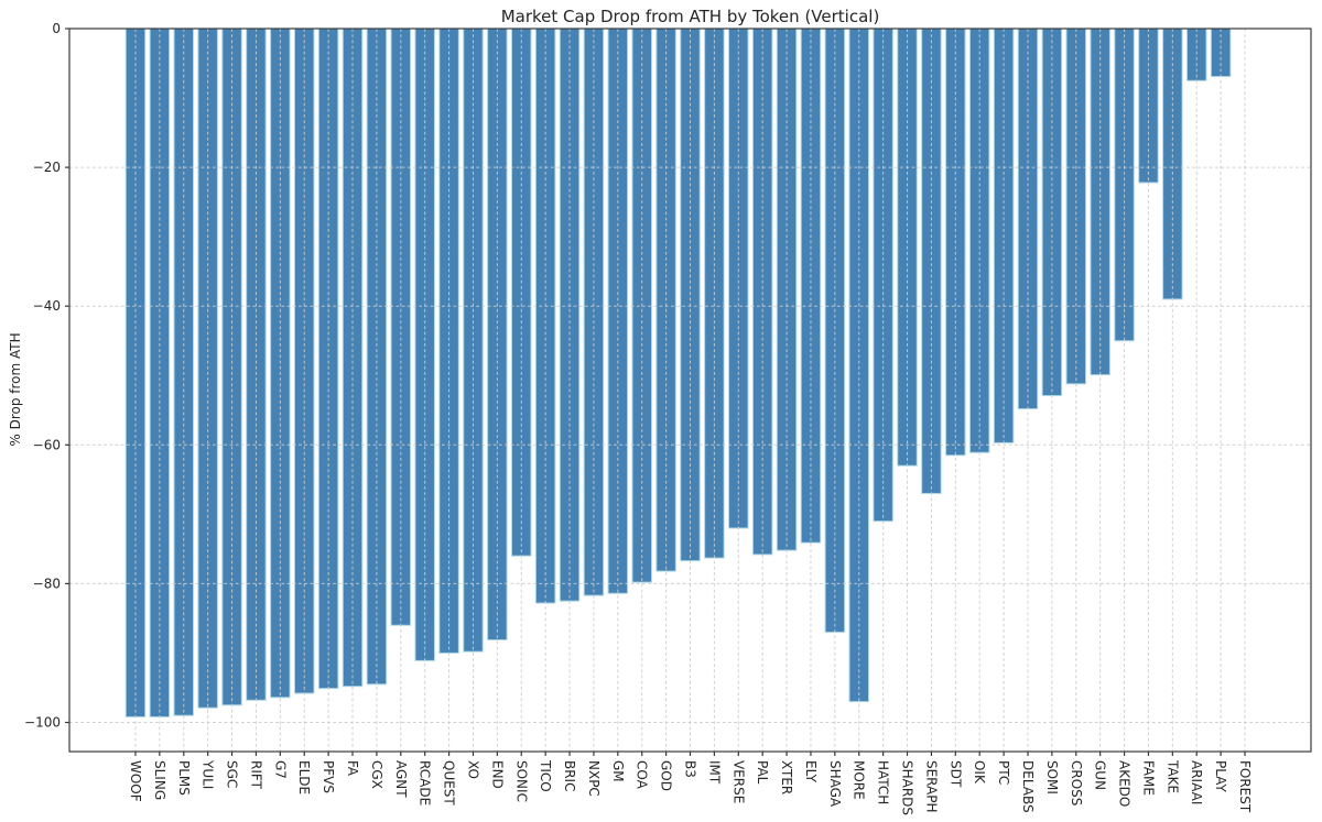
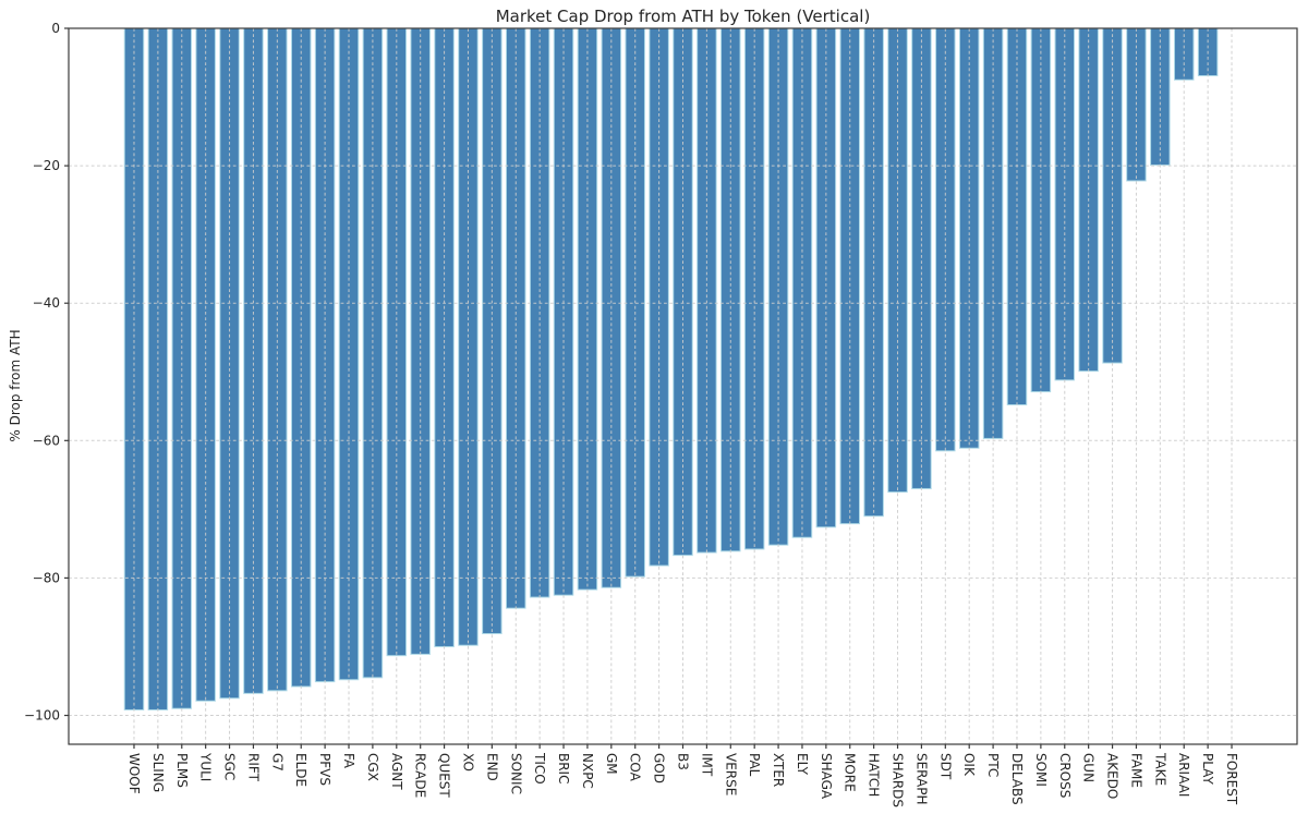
AGNT: -86 -> -91
SONIC: -76 -> -84
VERSE: -72 -> -76
SHAGA: -87 -> -73
MORE: -97 -> -72
SHARDS: -63 -> -68
AKEDO: -45 -> -49
TAKE: -39 -> -20
